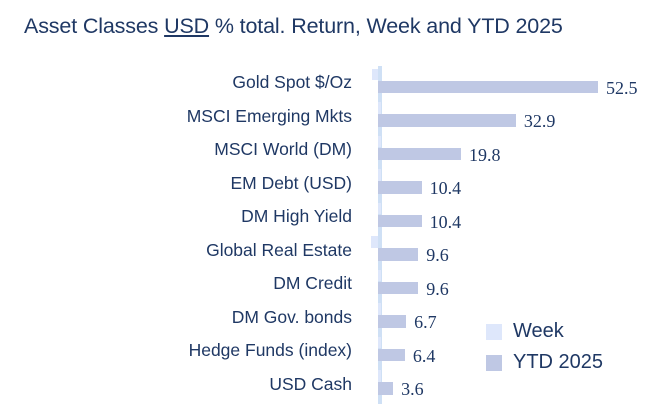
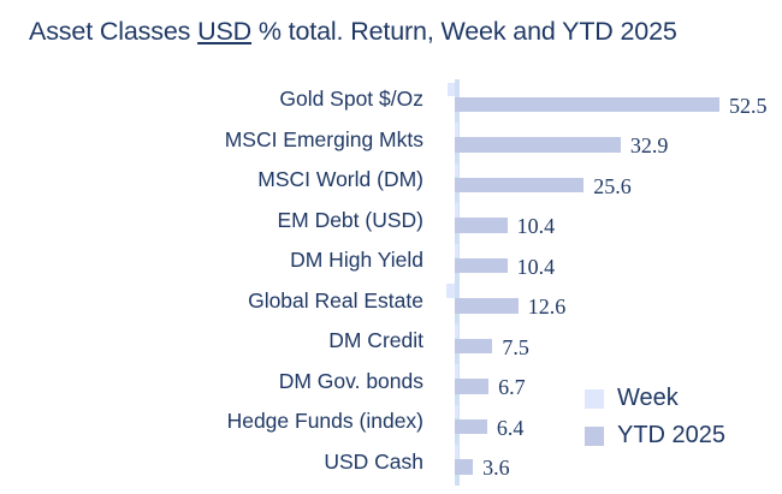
YTD 2025/MSCI World (DM): 19.8 -> 25.6
YTD 2025/Global Real Estate: 9.6 -> 12.6
YTD 2025/DM Credit: 9.6 -> 7.5
